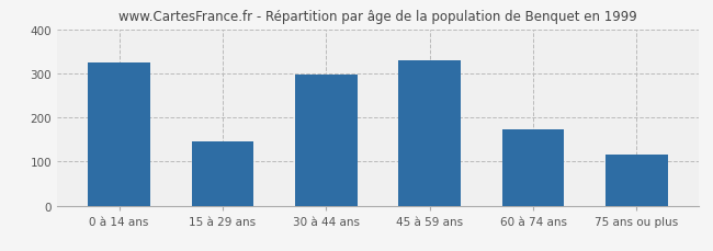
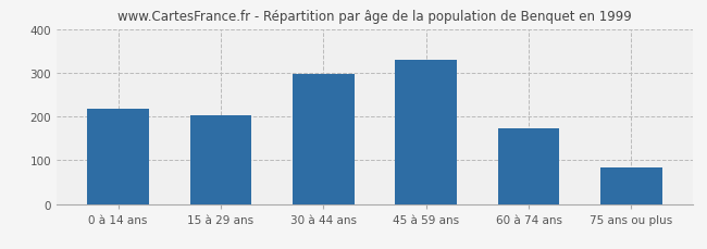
0 à 14 ans: 325 -> 218
15 à 29 ans: 145 -> 202
75 ans ou plus: 115 -> 83
